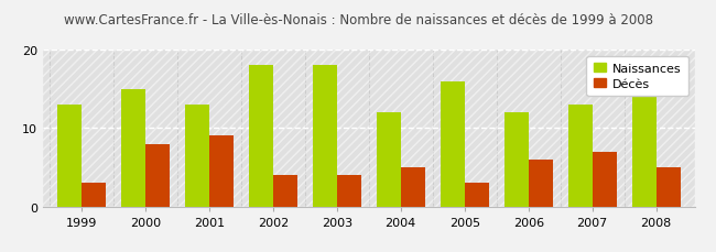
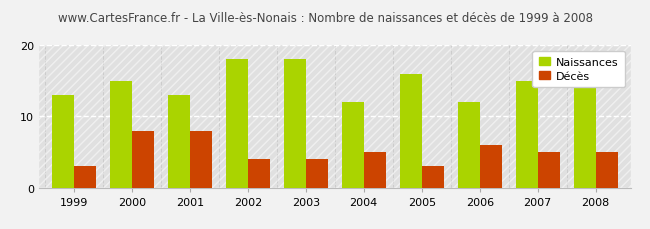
Décès/2001: 9 -> 8
Naissances/2007: 13 -> 15
Décès/2007: 7 -> 5
